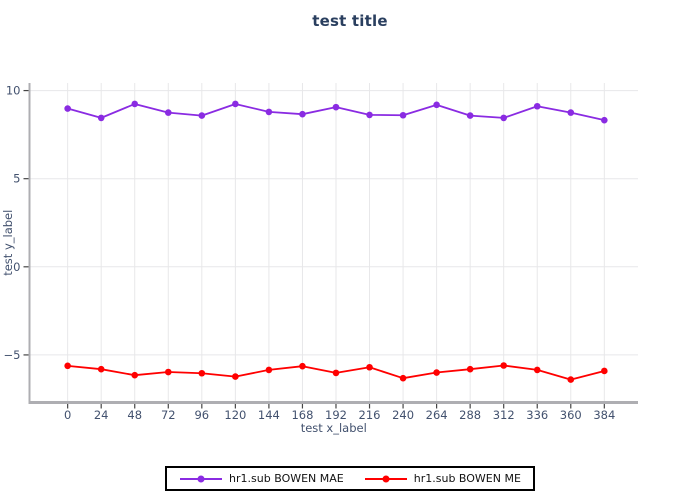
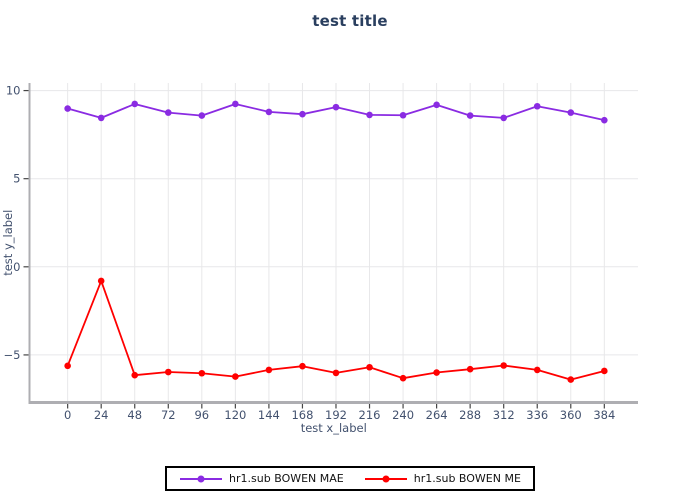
hr1.sub BOWEN ME/24: -5.8 -> -0.8
